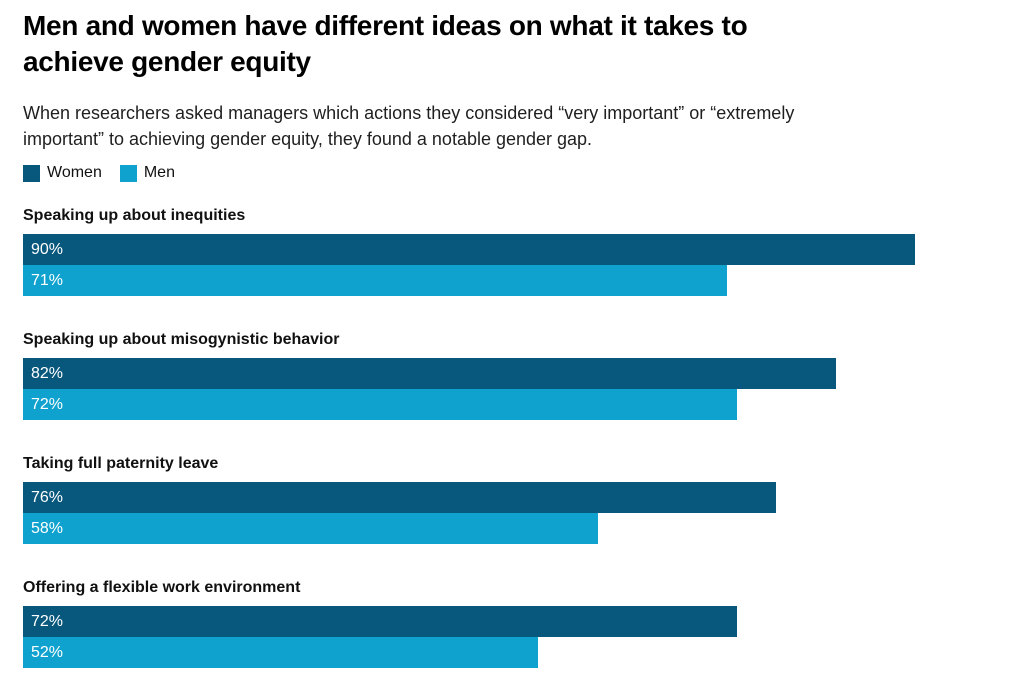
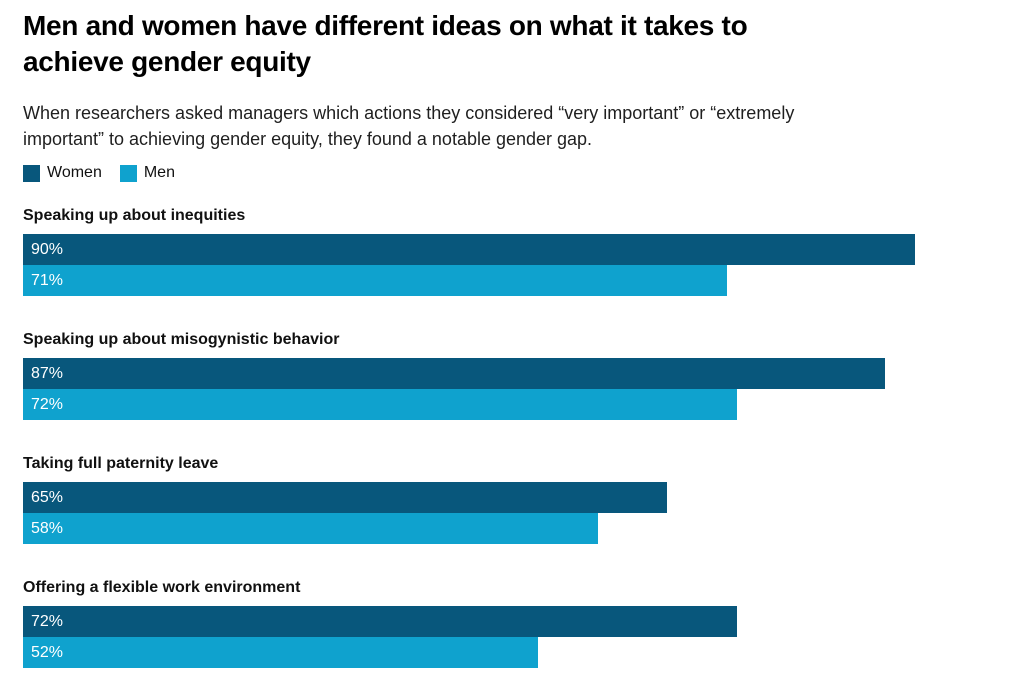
Women/Speaking up about misogynistic behavior: 82% -> 87%
Women/Taking full paternity leave: 76% -> 65%
